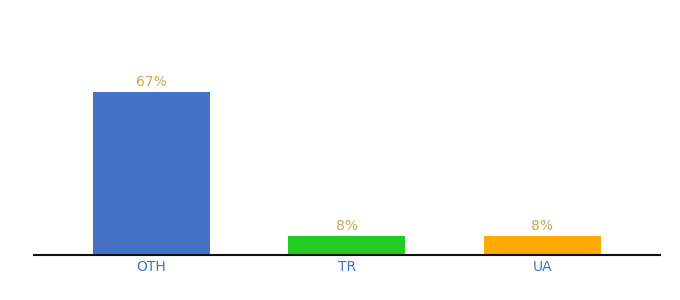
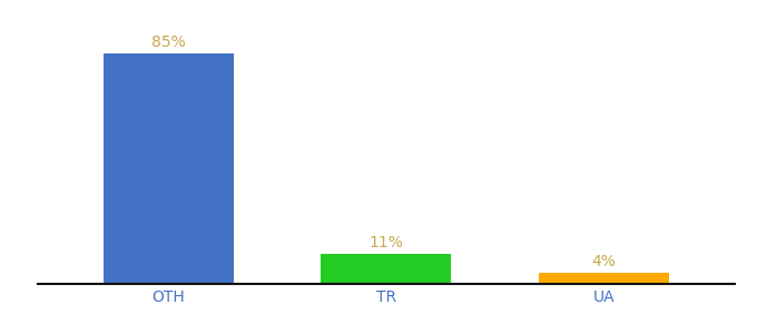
OTH: 67% -> 85%
TR: 8% -> 11%
UA: 8% -> 4%
